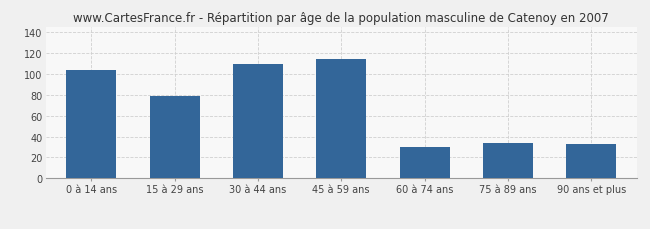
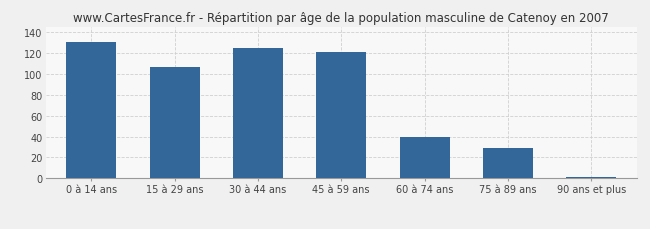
0 à 14 ans: 104 -> 130
15 à 29 ans: 79 -> 106
30 à 44 ans: 109 -> 125
45 à 59 ans: 114 -> 121
60 à 74 ans: 30 -> 40
75 à 89 ans: 34 -> 29
90 ans et plus: 33 -> 1
